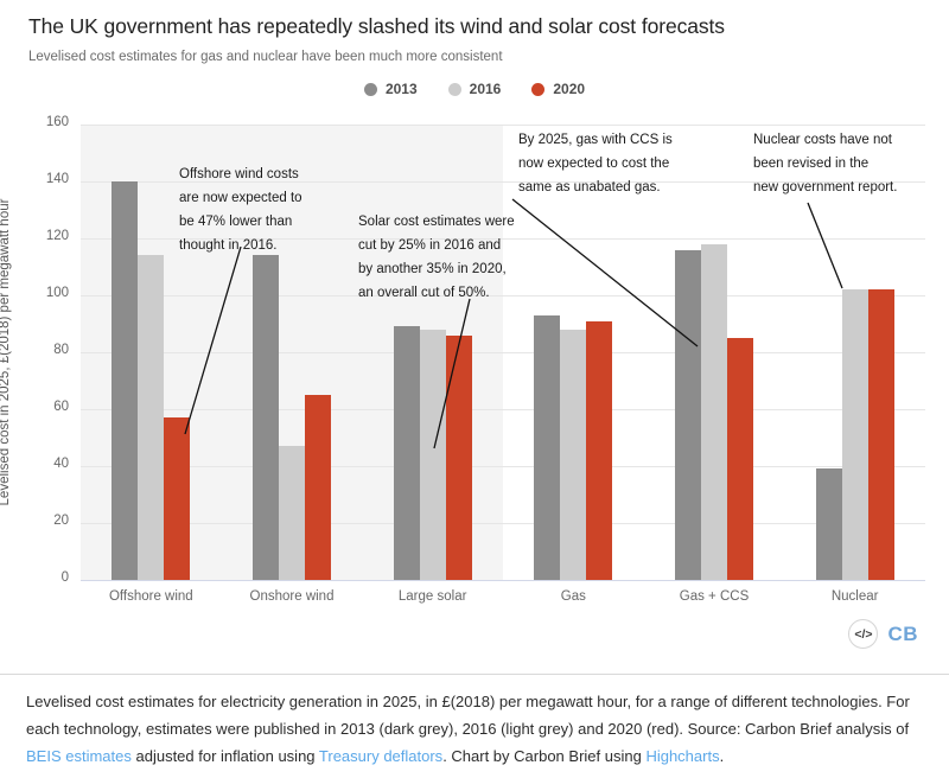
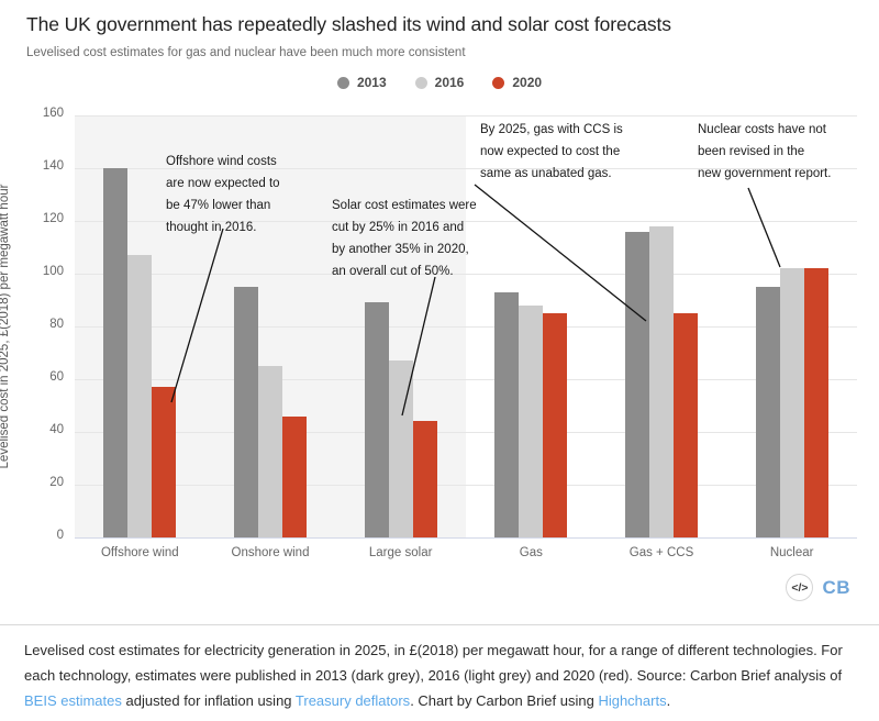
2016/Offshore wind: 114 -> 107
2013/Onshore wind: 114 -> 95
2016/Onshore wind: 47 -> 65
2020/Onshore wind: 65 -> 46
2016/Large solar: 88 -> 67
2020/Large solar: 86 -> 44
2020/Gas: 91 -> 85
2013/Nuclear: 39 -> 95
